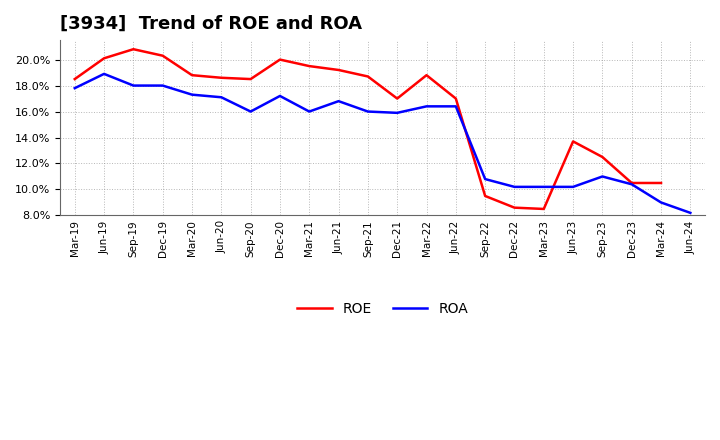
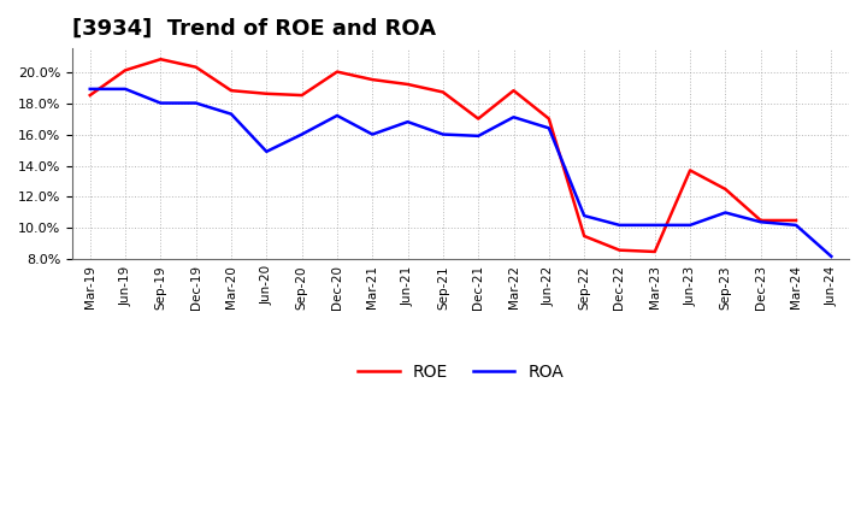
ROA/Mar-19: 17.8% -> 18.9%
ROA/Jun-20: 17.1% -> 14.9%
ROA/Mar-22: 16.4% -> 17.1%
ROA/Mar-24: 9.0% -> 10.2%
